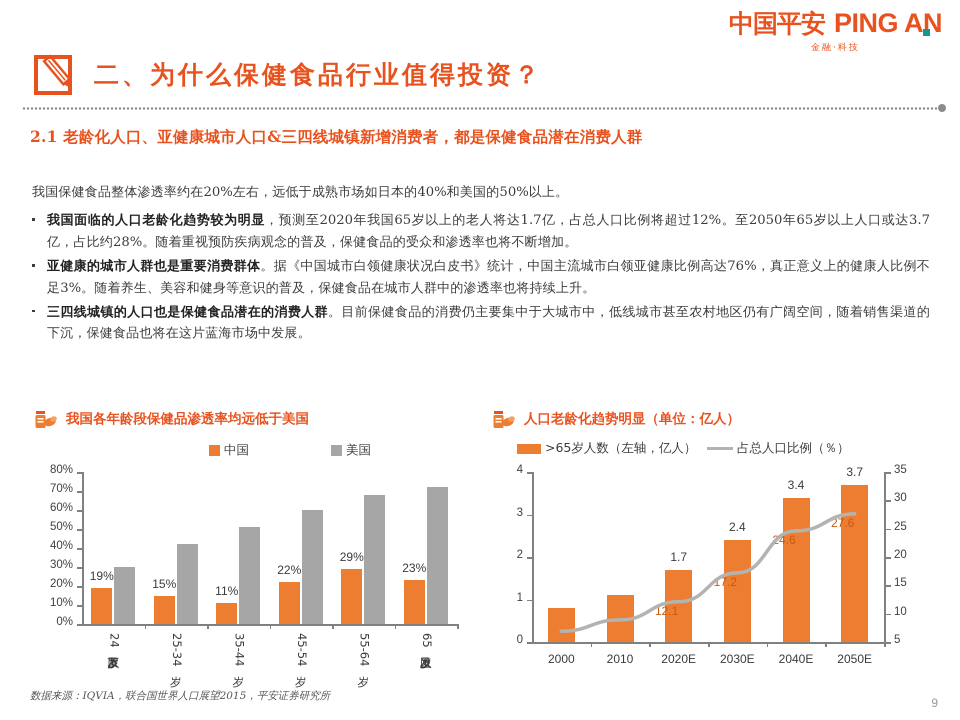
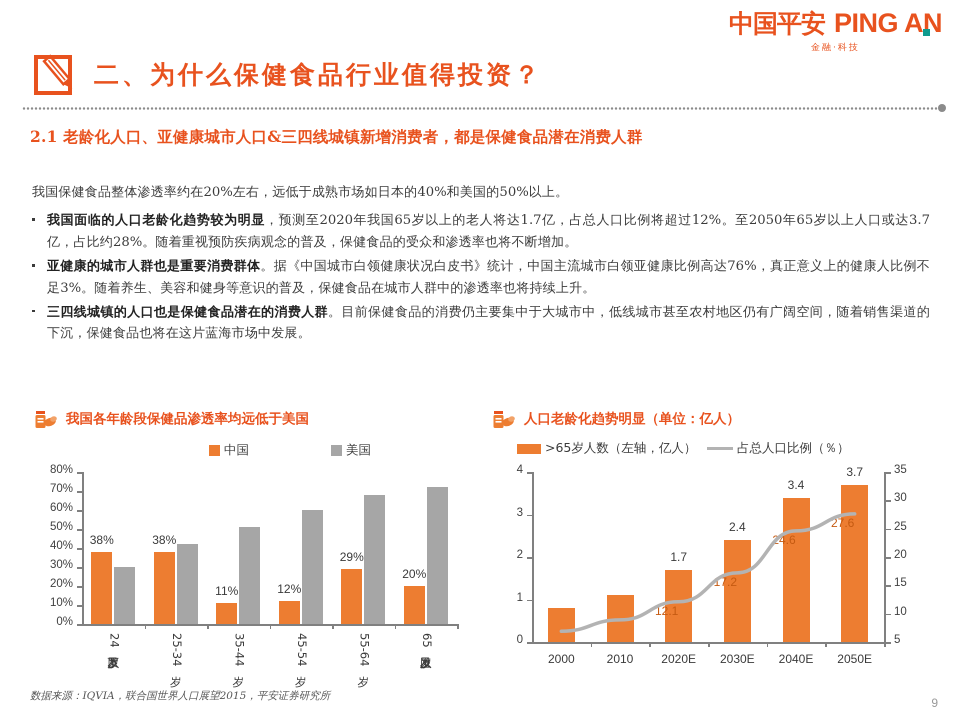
我国各年龄段保健品渗透率均远低于美国/中国/24岁及以下: 19% -> 38%
我国各年龄段保健品渗透率均远低于美国/中国/25-34岁: 15% -> 38%
我国各年龄段保健品渗透率均远低于美国/中国/45-54岁: 22% -> 12%
我国各年龄段保健品渗透率均远低于美国/中国/65岁及以上: 23% -> 20%
